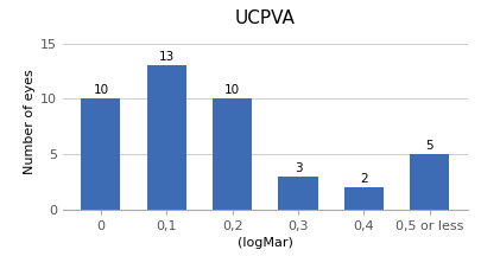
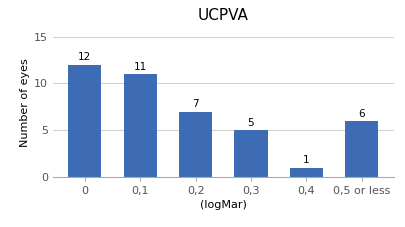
0: 10 -> 12
0,1: 13 -> 11
0,2: 10 -> 7
0,3: 3 -> 5
0,4: 2 -> 1
0,5 or less: 5 -> 6
